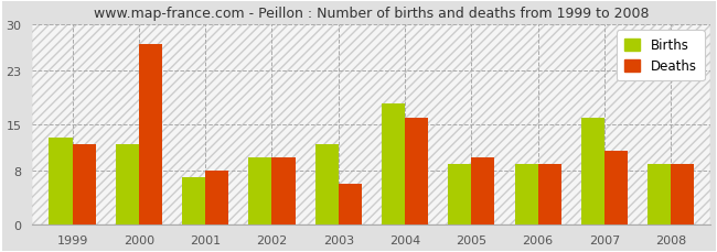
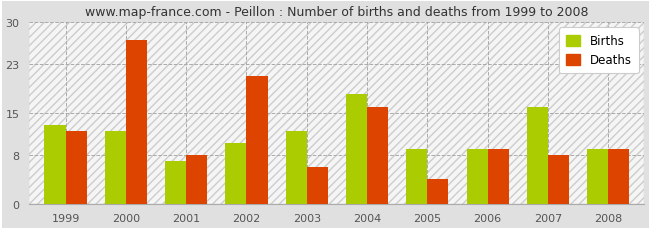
Deaths/2002: 10 -> 21
Deaths/2005: 10 -> 4
Deaths/2007: 11 -> 8
